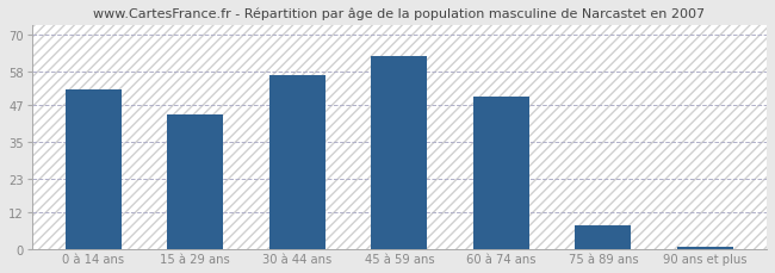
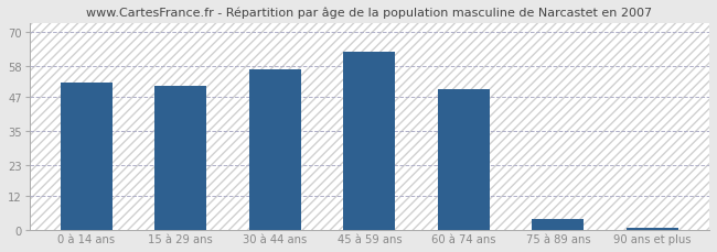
15 à 29 ans: 44 -> 51
75 à 89 ans: 8 -> 4
